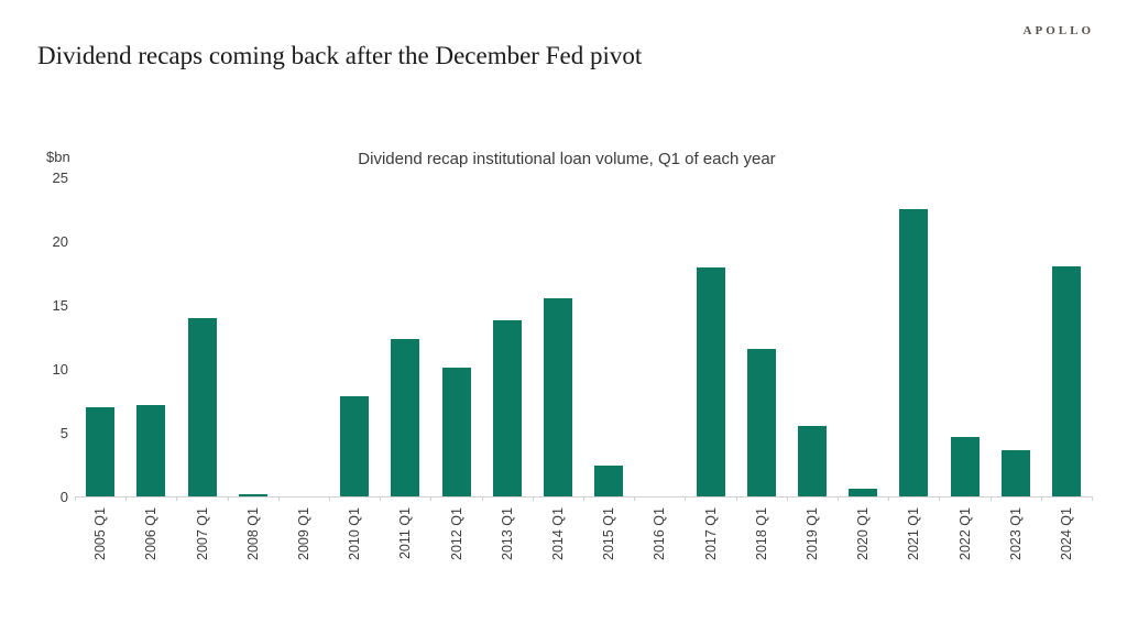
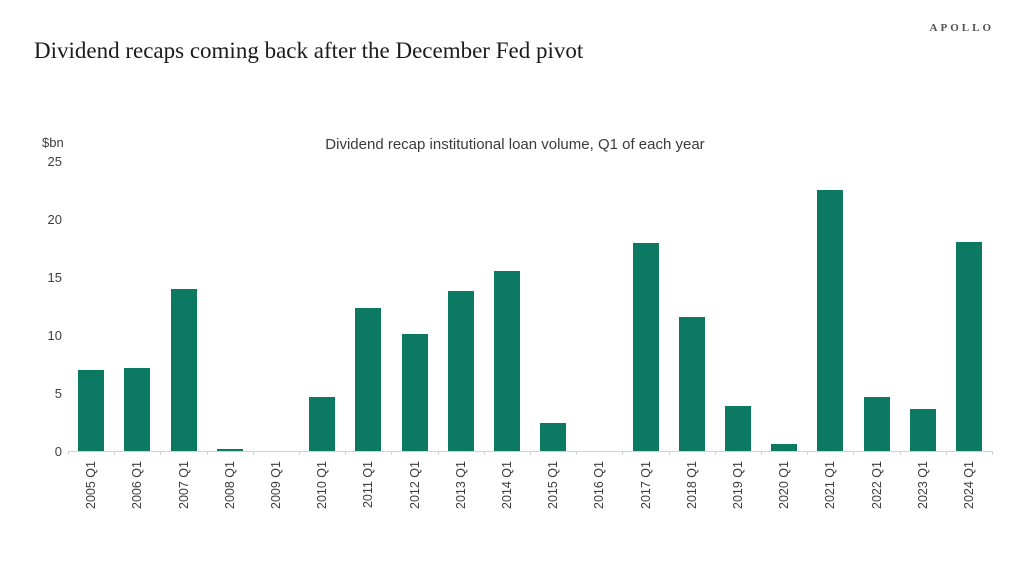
2010 Q1: 7.9 -> 4.7
2019 Q1: 5.5 -> 3.9
